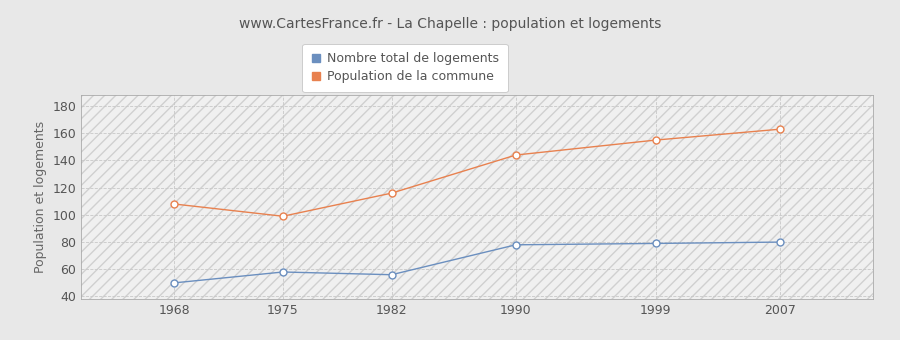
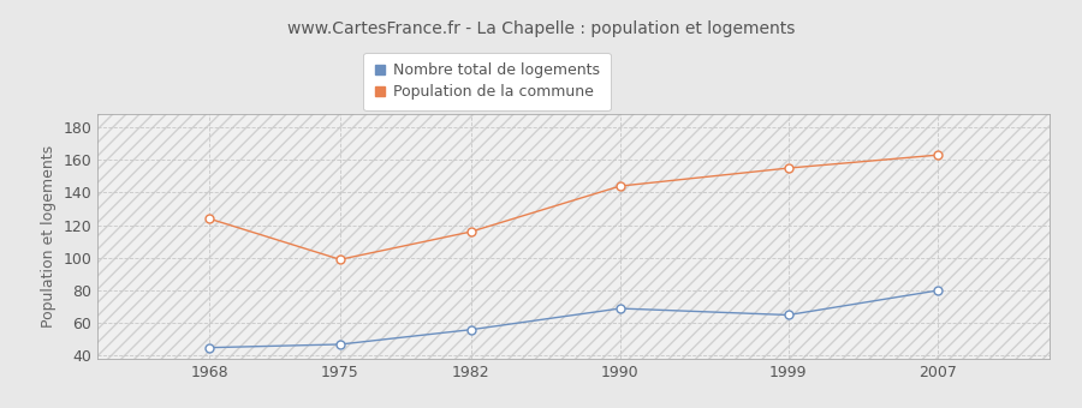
Nombre total de logements/1968: 50 -> 45
Population de la commune/1968: 108 -> 124
Nombre total de logements/1975: 58 -> 47
Nombre total de logements/1990: 78 -> 69
Nombre total de logements/1999: 79 -> 65
